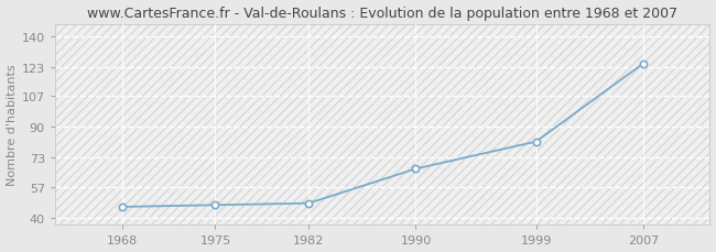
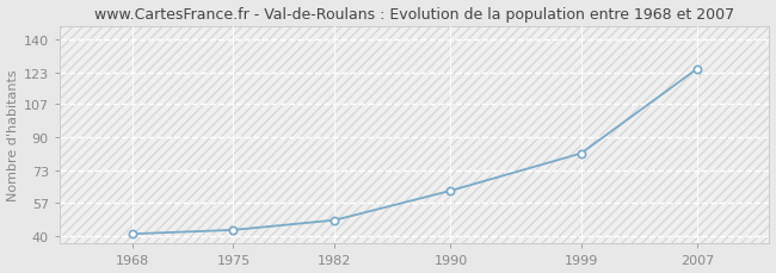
1968: 46 -> 41
1975: 47 -> 43
1990: 67 -> 63
